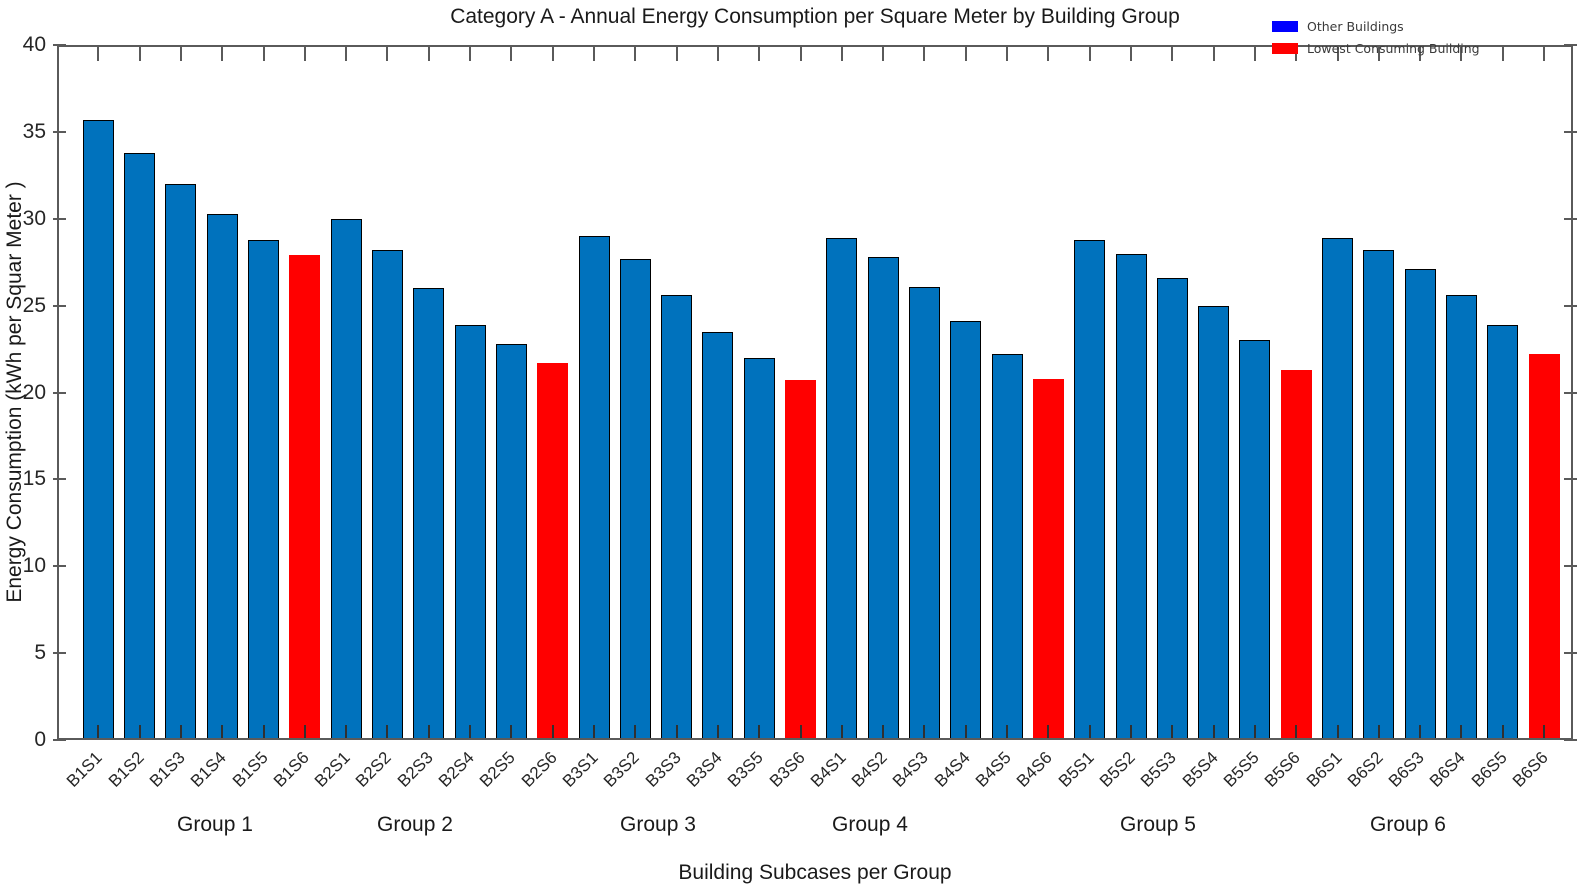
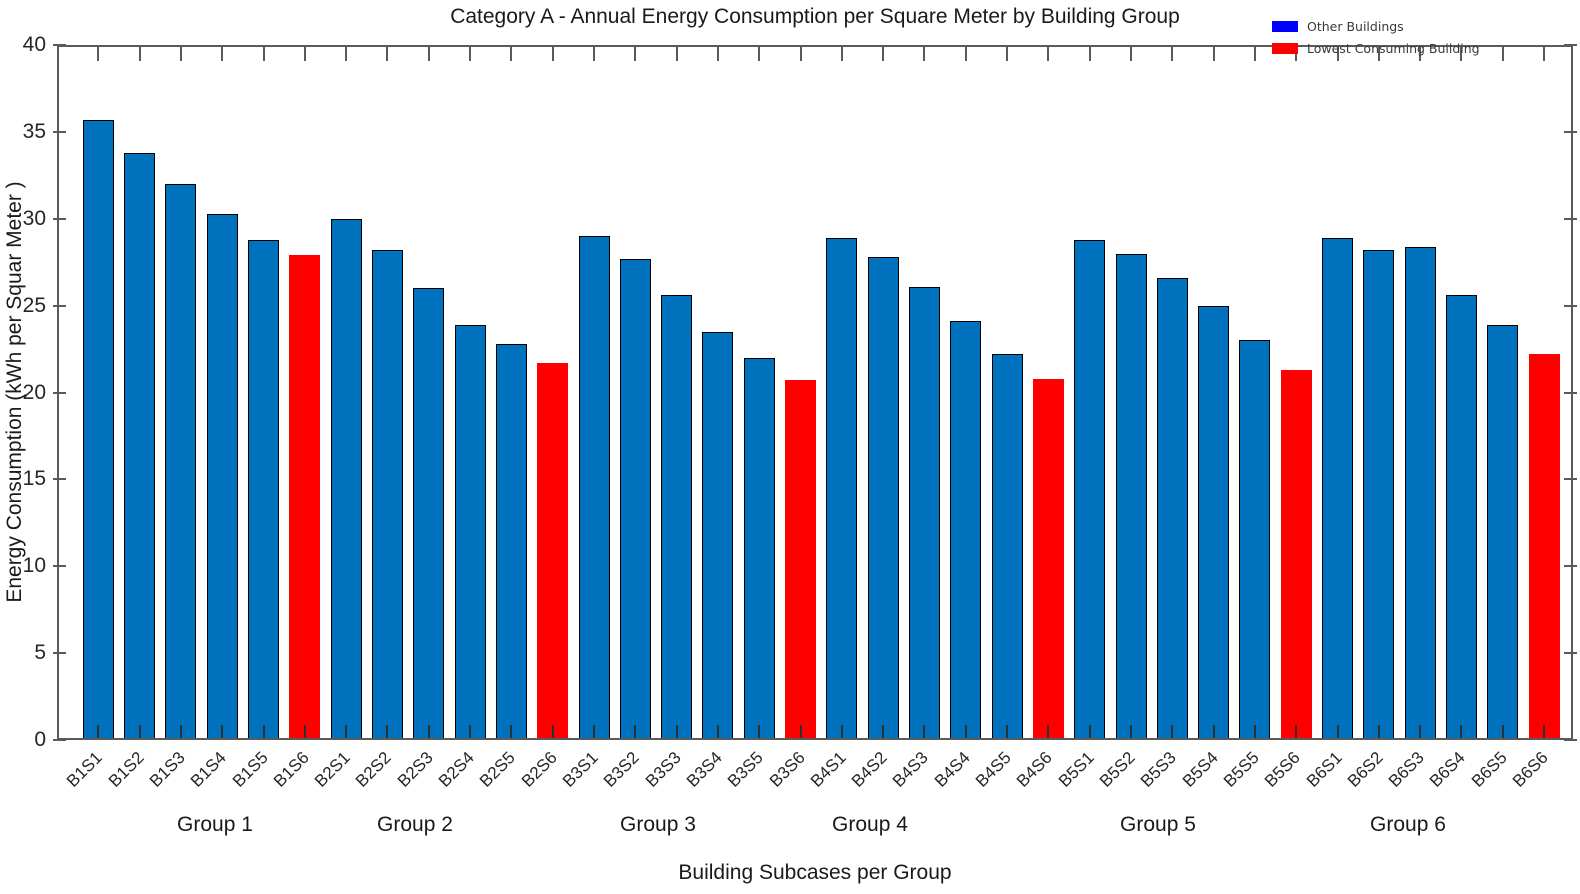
B6S3: 27.1 -> 28.4
